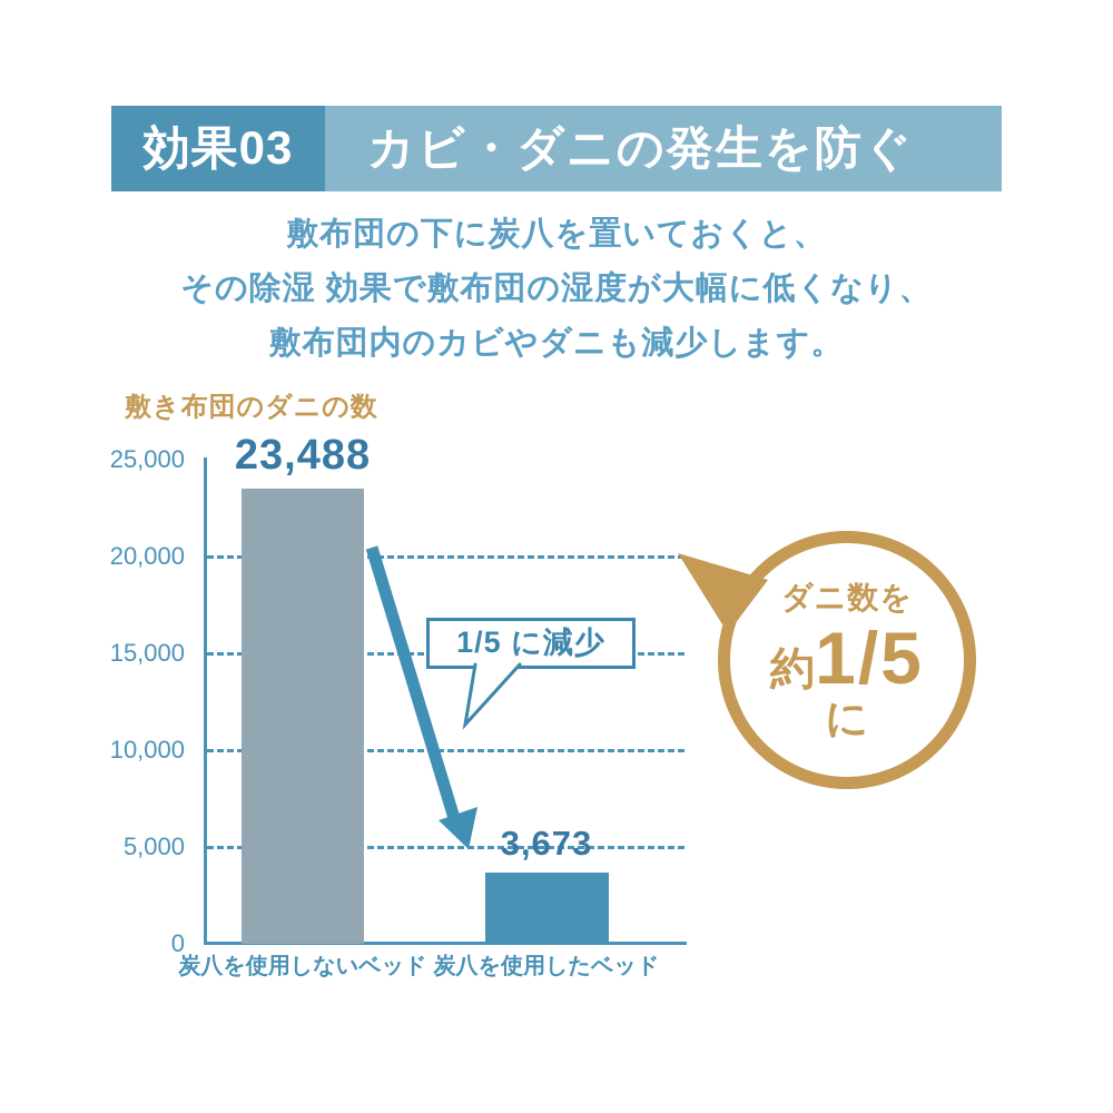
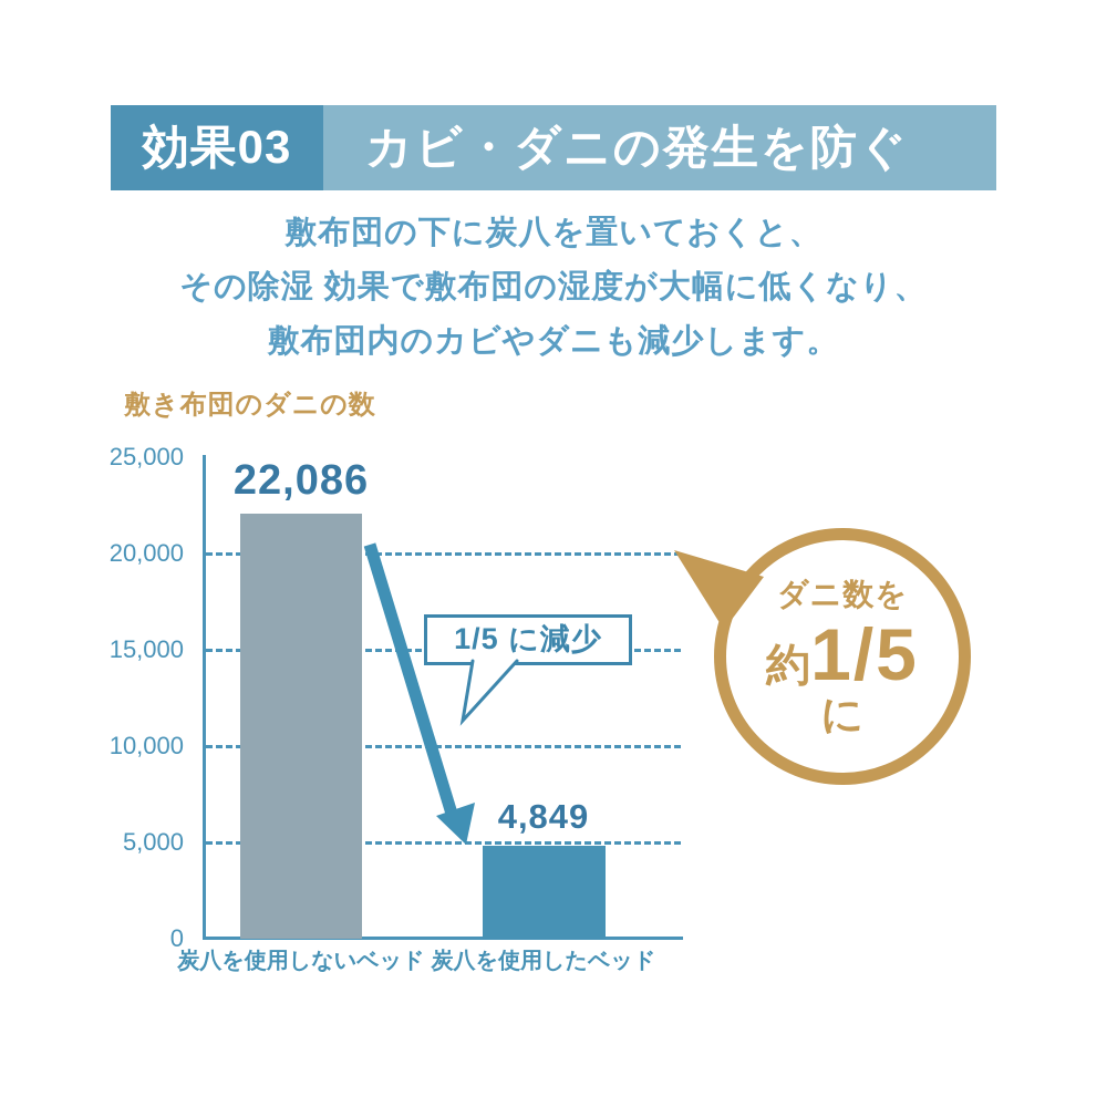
炭八を使用しないベッド: 23,488 -> 22,086
炭八を使用したベッド: 3,673 -> 4,849
